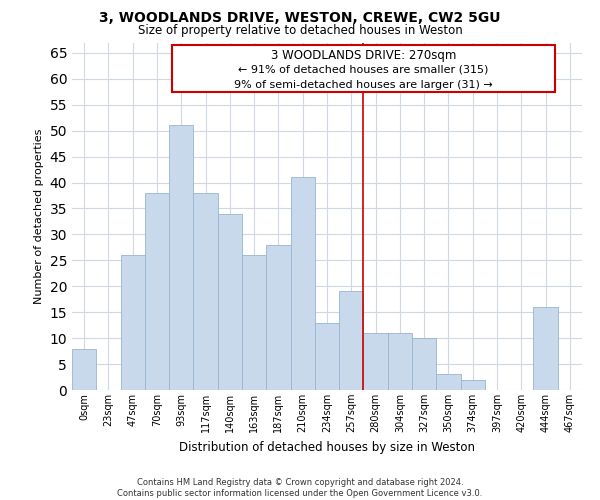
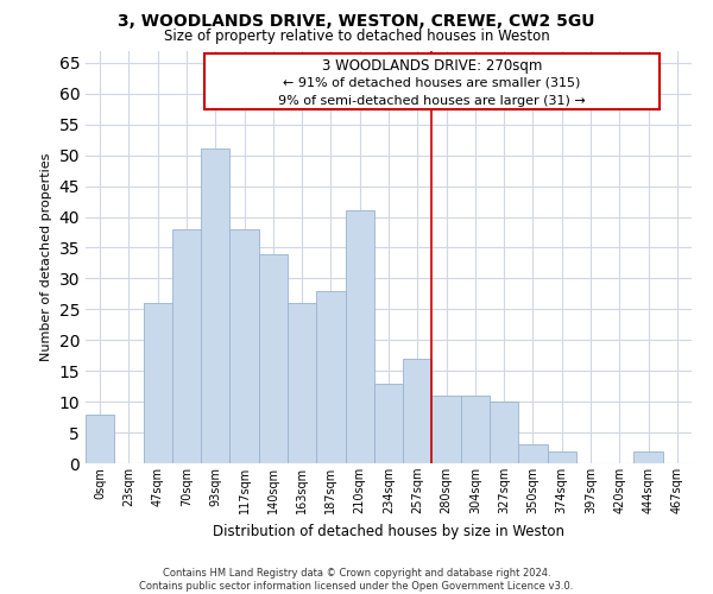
257sqm: 19 -> 17
444sqm: 16 -> 2
